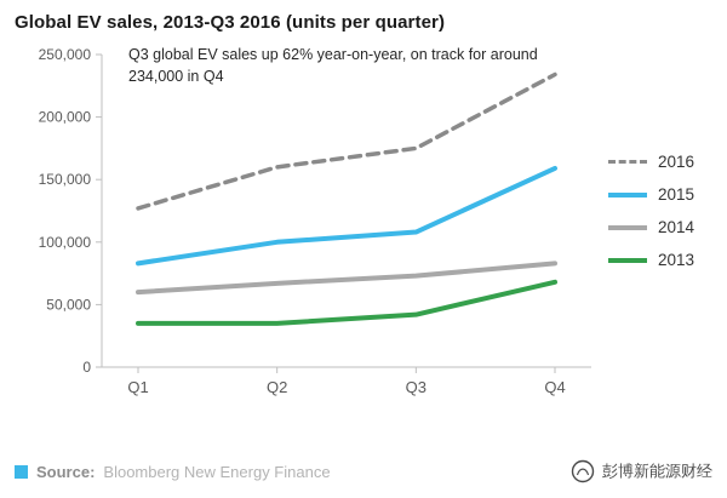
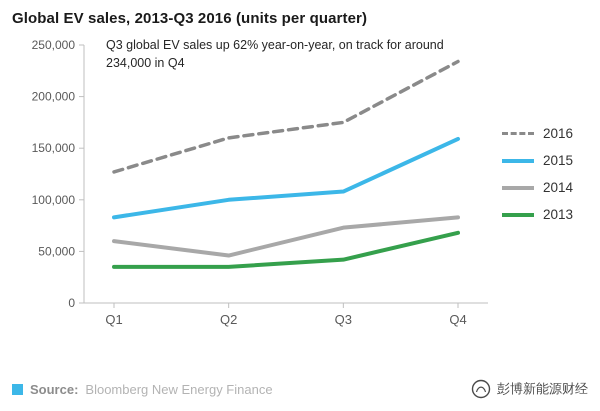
2014/Q2: 67000 -> 46000
